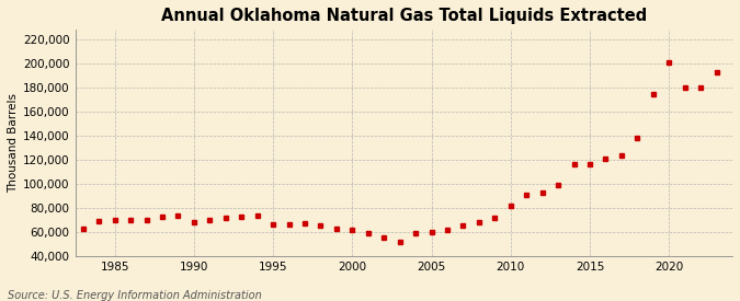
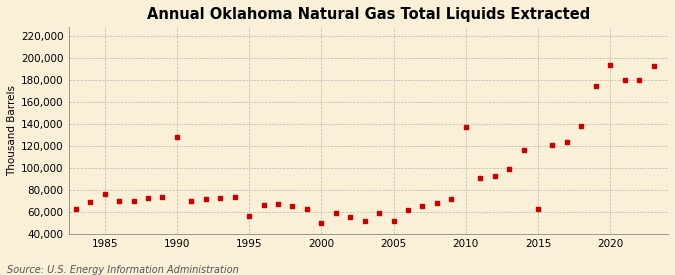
1985: 70,000 -> 76,000
1990: 68,000 -> 128,000
1995: 66,000 -> 56,000
2000: 62,000 -> 50,000
2005: 60,000 -> 52,000
2010: 82,000 -> 137,000
2015: 116,000 -> 63,000
2020: 201,000 -> 194,000
